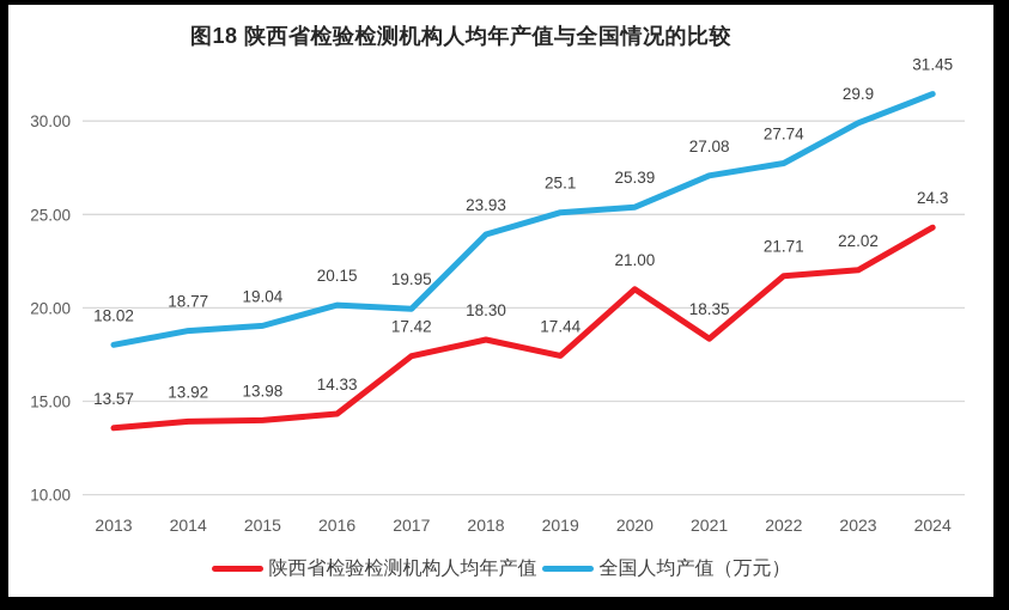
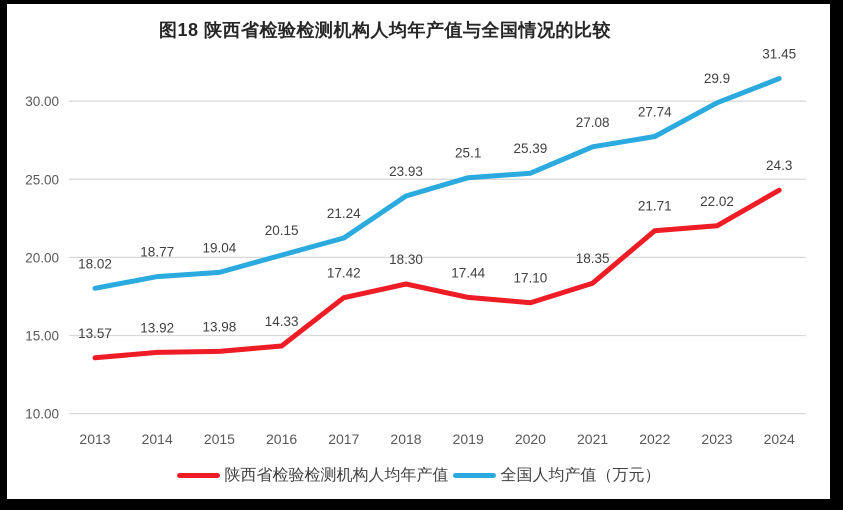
全国人均产值（万元）/2017: 19.95 -> 21.24
陕西省检验检测机构人均年产值/2020: 21.00 -> 17.10
